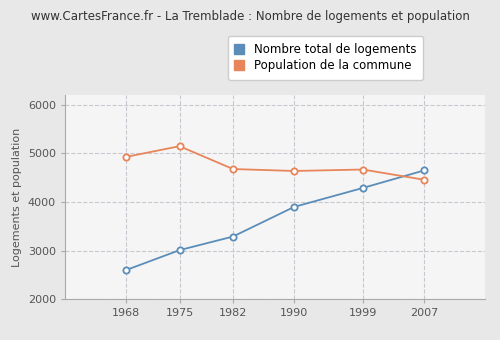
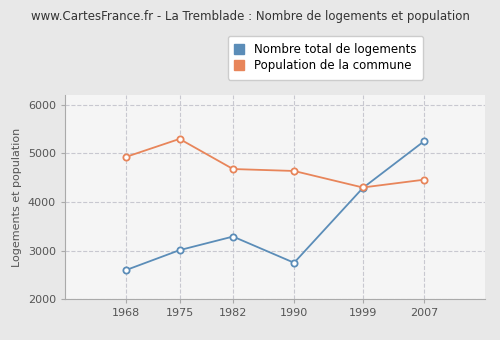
Population de la commune/1975: 5150 -> 5300
Nombre total de logements/1990: 3900 -> 2750
Population de la commune/1999: 4670 -> 4300
Nombre total de logements/2007: 4650 -> 5250
